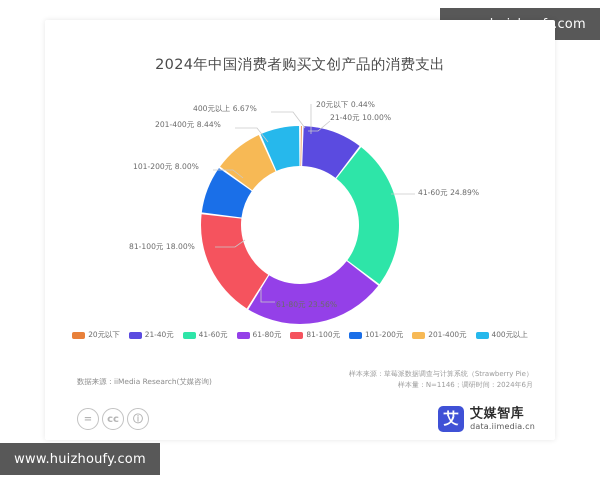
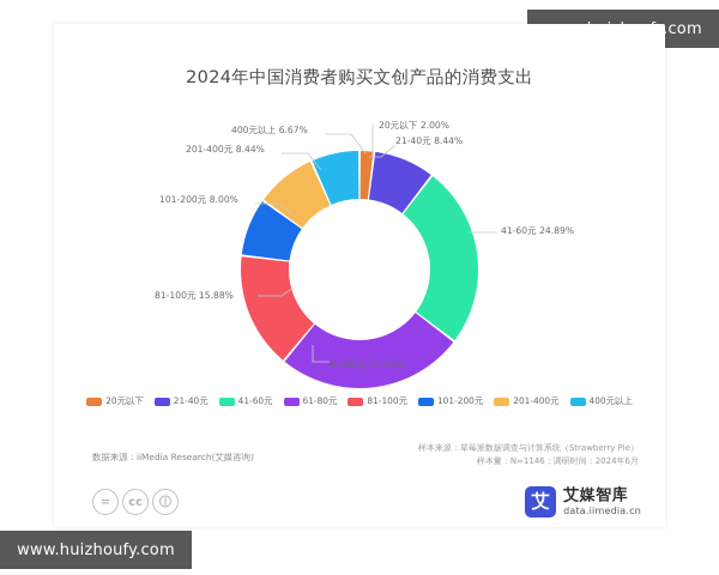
20元以下: 0.44% -> 2.00%
21-40元: 10.00% -> 8.44%
61-80元: 23.56% -> 25.68%
81-100元: 18.00% -> 15.88%
